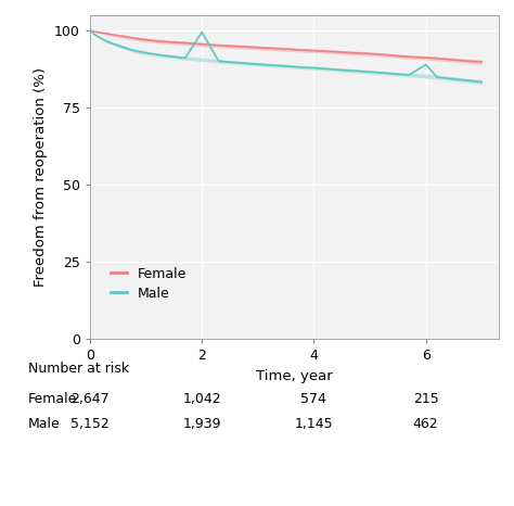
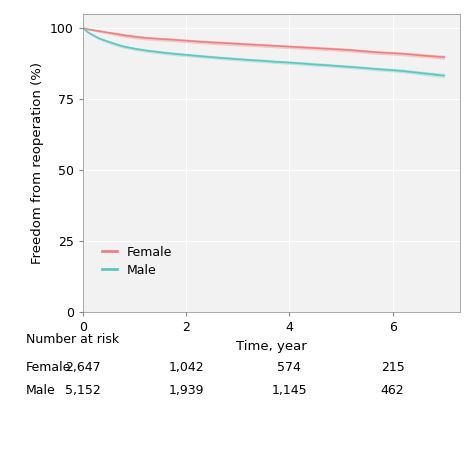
Male/2: 99.5 -> 90.6
Male/6: 89.0 -> 85.2
